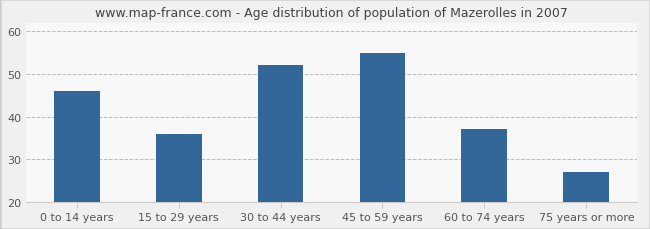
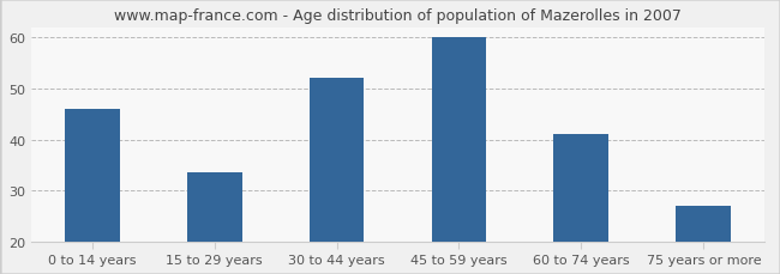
15 to 29 years: 36.0 -> 33.5
45 to 59 years: 55.0 -> 60.0
60 to 74 years: 37.0 -> 41.0
